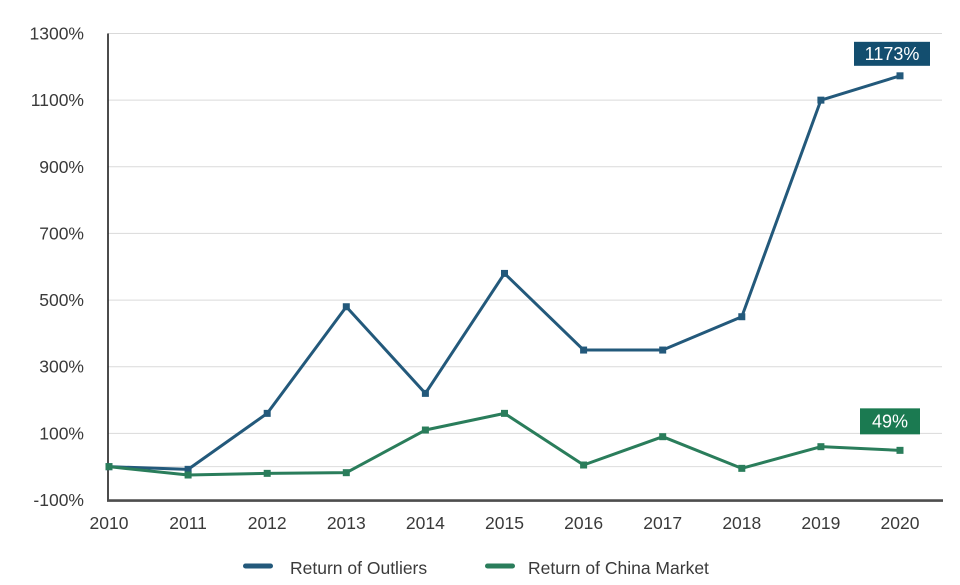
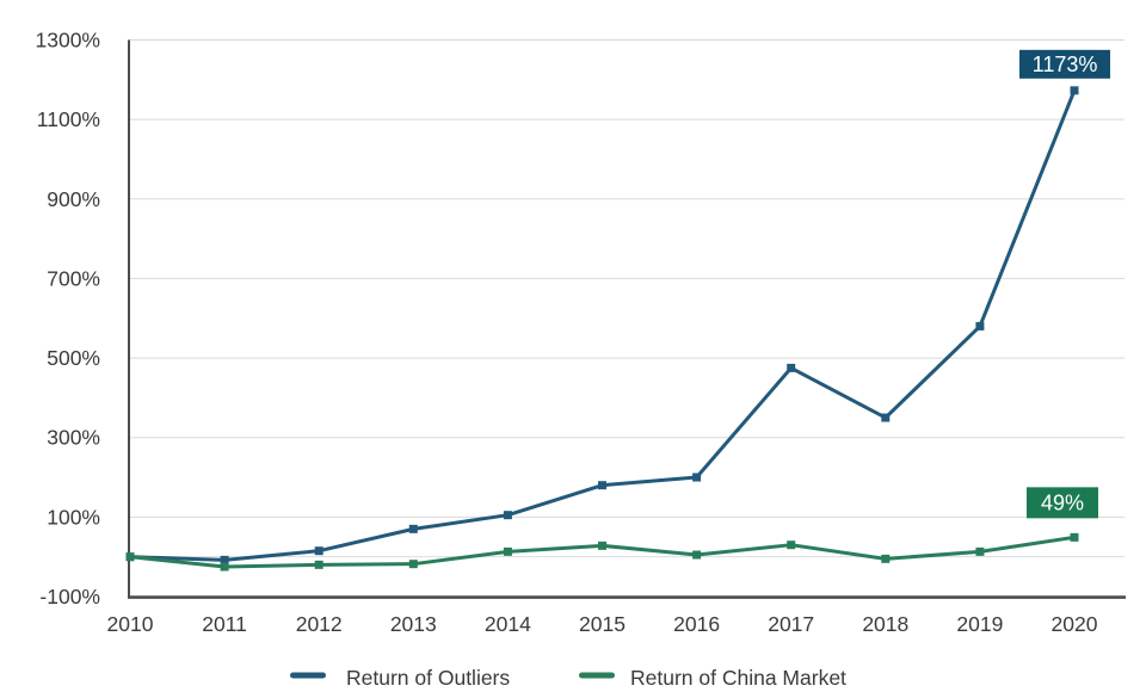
Return of Outliers/2012: 160% -> 20%
Return of Outliers/2013: 480% -> 70%
Return of Outliers/2014: 220% -> 100%
Return of China Market/2014: 110% -> 10%
Return of Outliers/2015: 580% -> 180%
Return of China Market/2015: 160% -> 30%
Return of Outliers/2016: 350% -> 200%
Return of Outliers/2017: 350% -> 480%
Return of China Market/2017: 90% -> 30%
Return of Outliers/2018: 450% -> 350%
Return of Outliers/2019: 1100% -> 580%
Return of China Market/2019: 60% -> 10%
